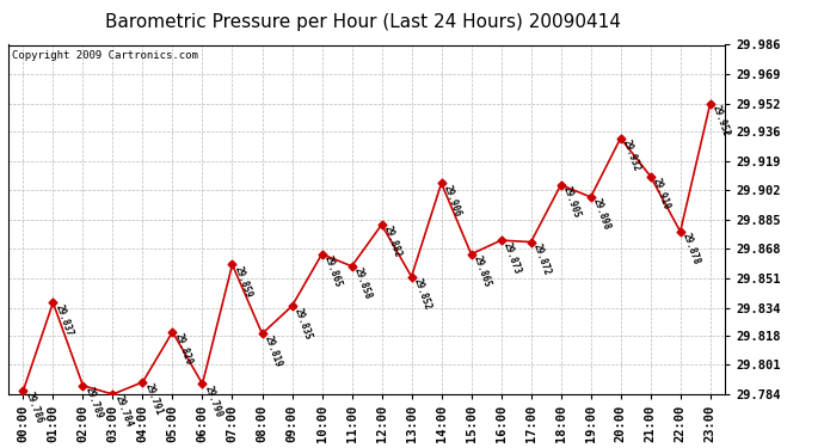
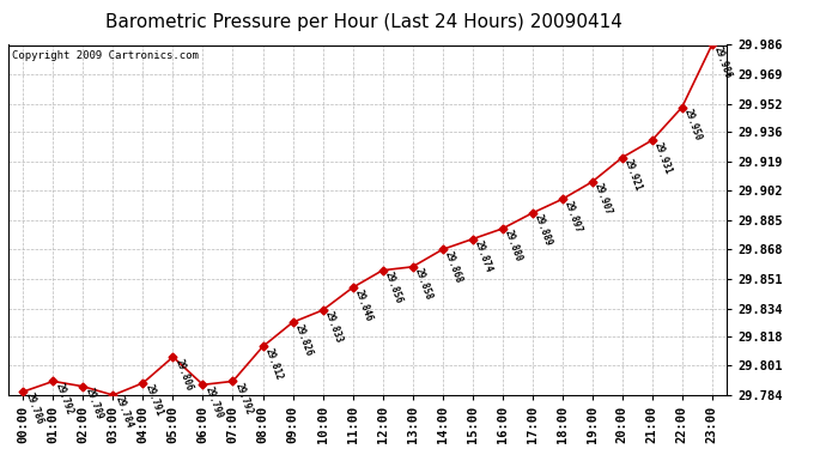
01:00: 29.837 -> 29.792
05:00: 29.820 -> 29.806
07:00: 29.859 -> 29.792
08:00: 29.819 -> 29.812
09:00: 29.835 -> 29.826
10:00: 29.865 -> 29.833
11:00: 29.858 -> 29.846
12:00: 29.882 -> 29.856
13:00: 29.852 -> 29.858
14:00: 29.906 -> 29.868
15:00: 29.865 -> 29.874
16:00: 29.873 -> 29.880
17:00: 29.872 -> 29.889
18:00: 29.905 -> 29.897
19:00: 29.898 -> 29.907
20:00: 29.932 -> 29.921
21:00: 29.910 -> 29.931
22:00: 29.878 -> 29.950
23:00: 29.952 -> 29.986
